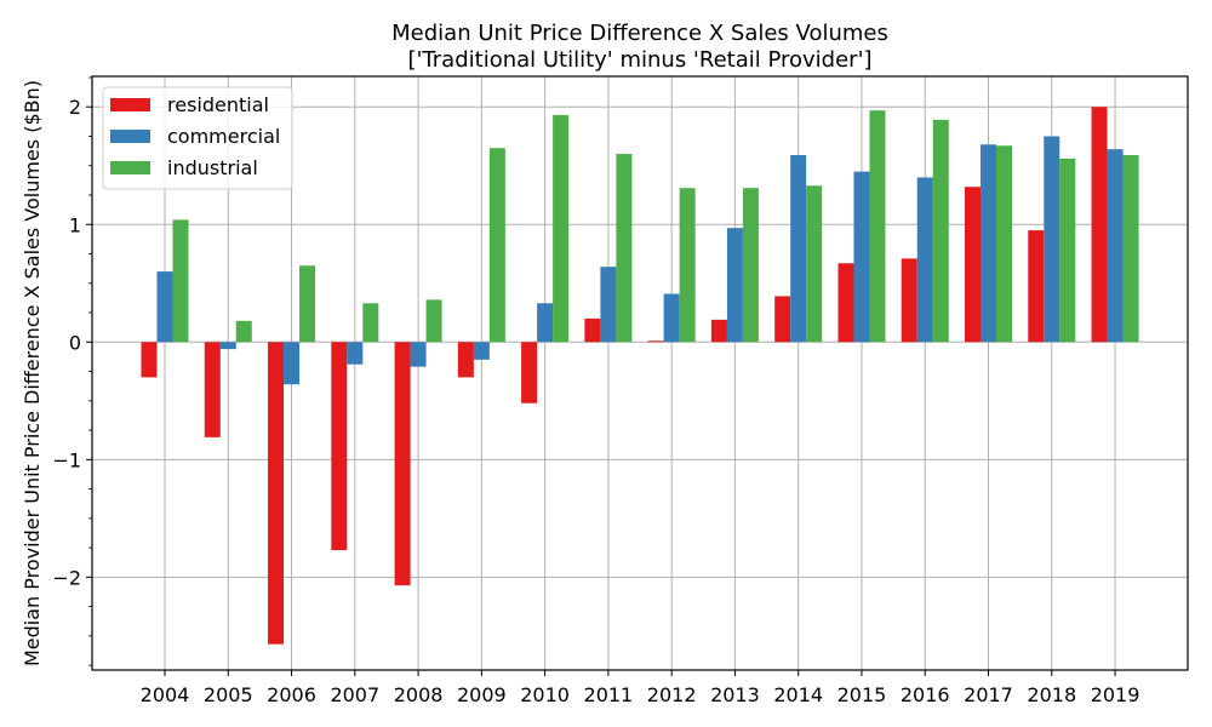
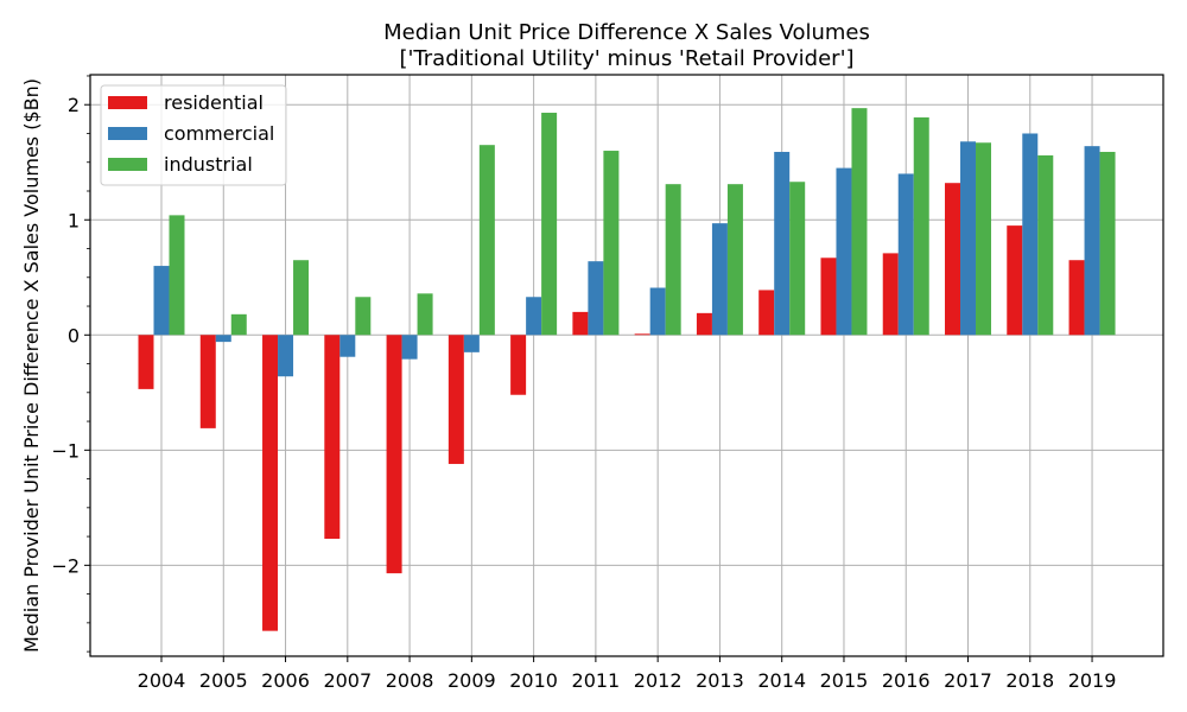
residential/2004: -0.3 -> -0.5
residential/2009: -0.3 -> -1.1
residential/2019: 2.0 -> 0.7
